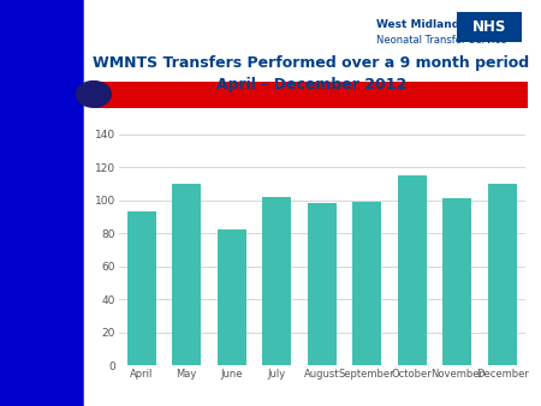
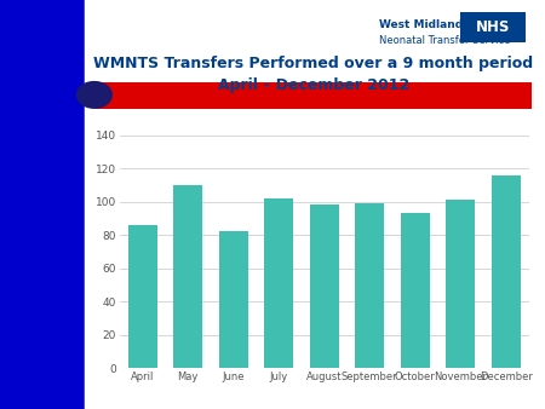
April: 93 -> 86
October: 115 -> 93
December: 110 -> 116
